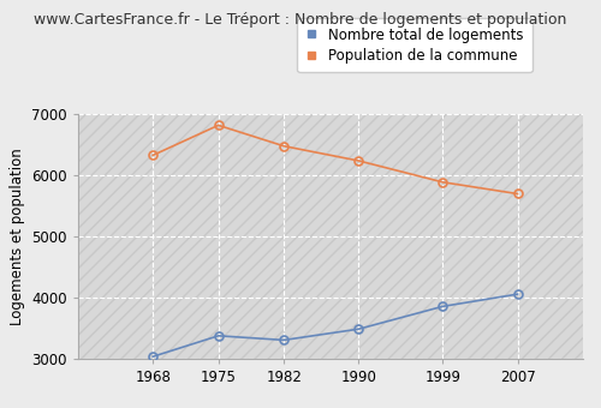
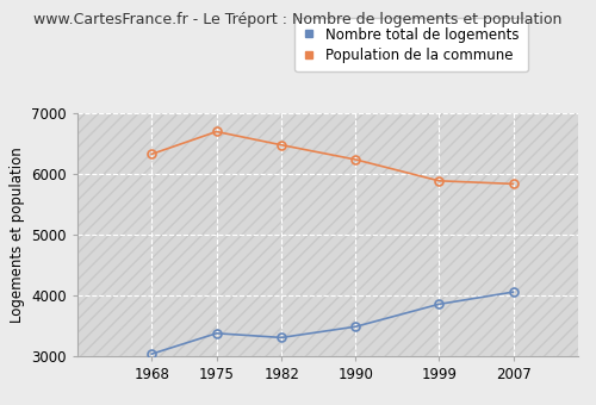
Population de la commune/1975: 6820 -> 6700
Population de la commune/2007: 5700 -> 5840
